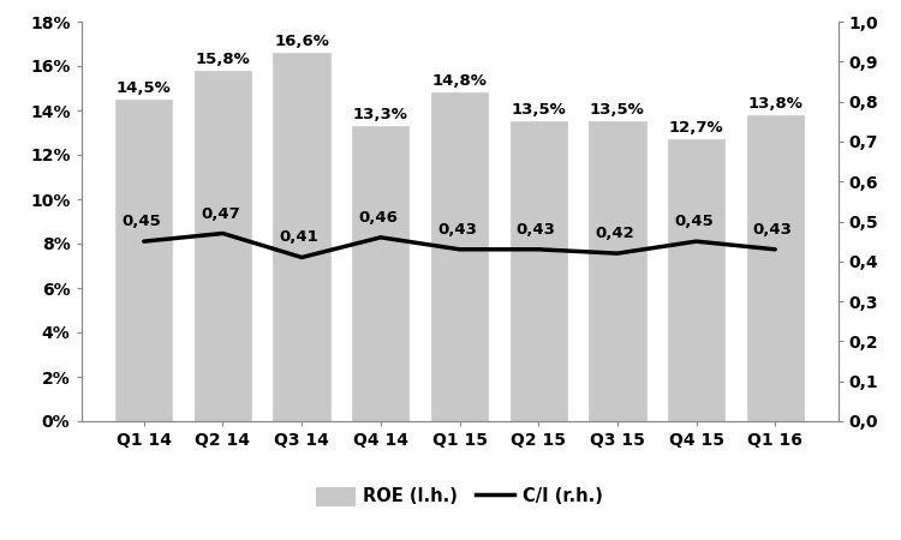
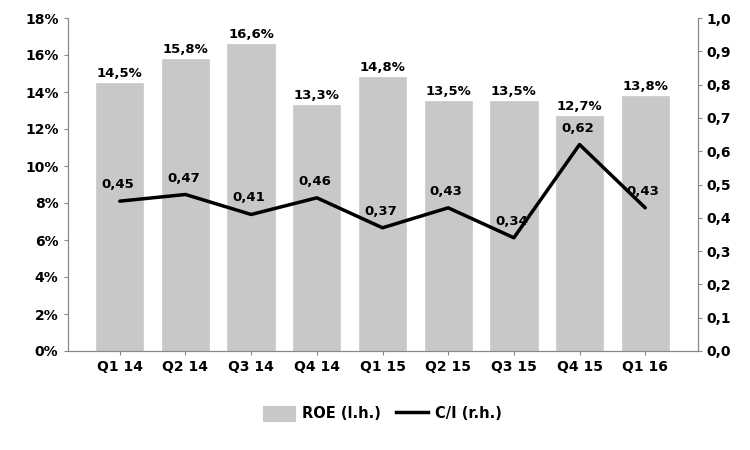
C/I (r.h.)/Q1 15: 0,43 -> 0,37
C/I (r.h.)/Q3 15: 0,42 -> 0,34
C/I (r.h.)/Q4 15: 0,45 -> 0,62
